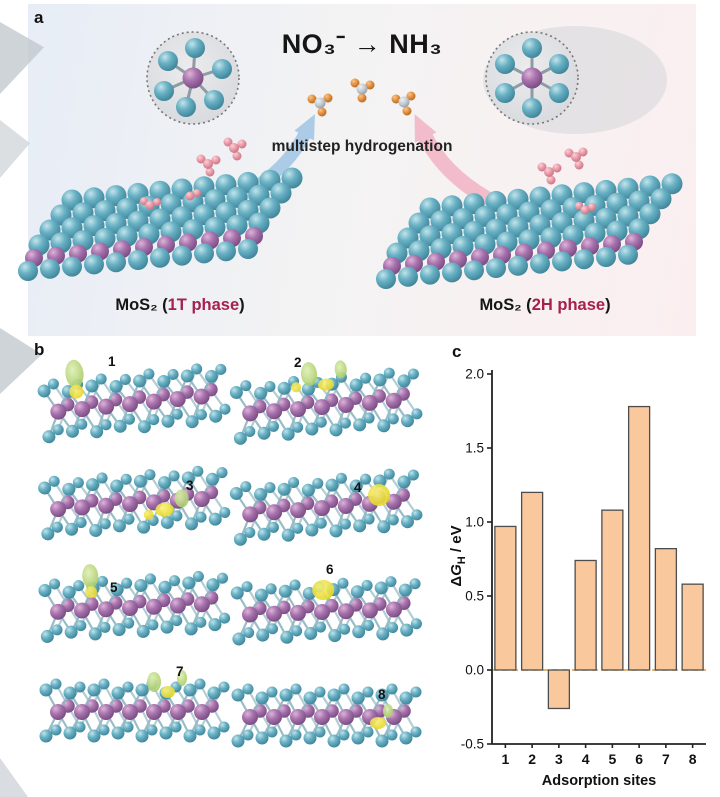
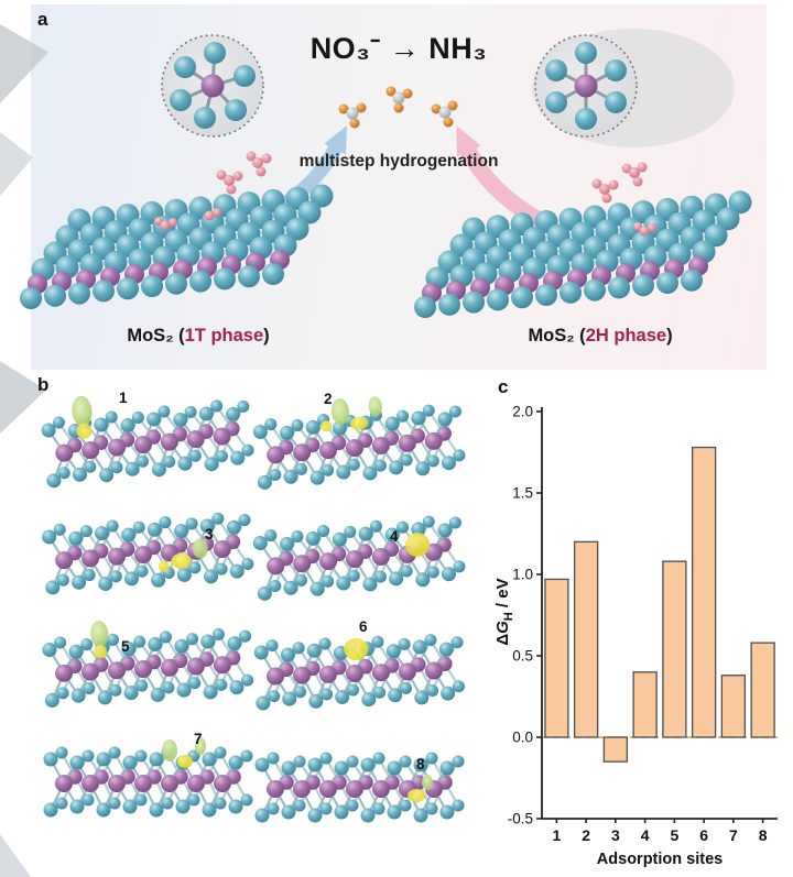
3: -0.26 -> -0.15
4: 0.74 -> 0.40
7: 0.82 -> 0.38
